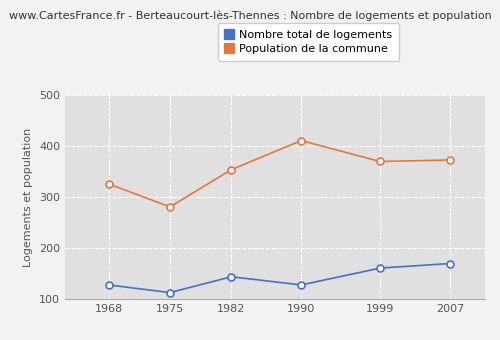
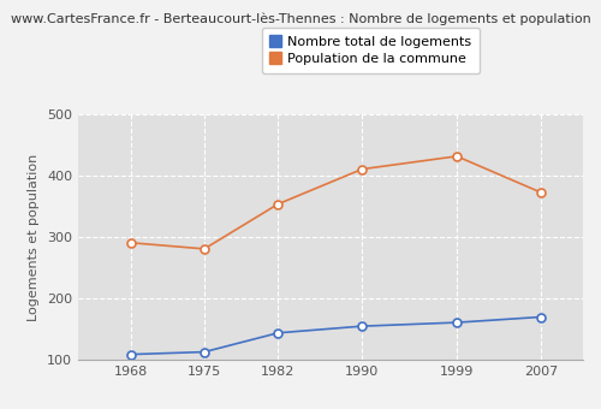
Nombre total de logements/1968: 128 -> 109
Population de la commune/1968: 326 -> 291
Nombre total de logements/1990: 128 -> 155
Population de la commune/1999: 370 -> 432
